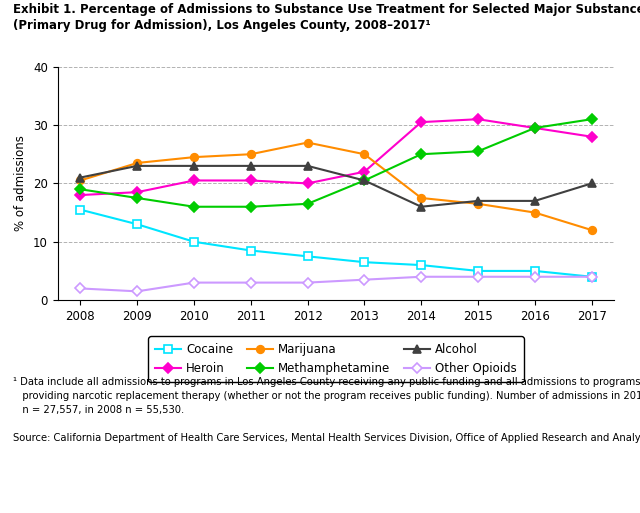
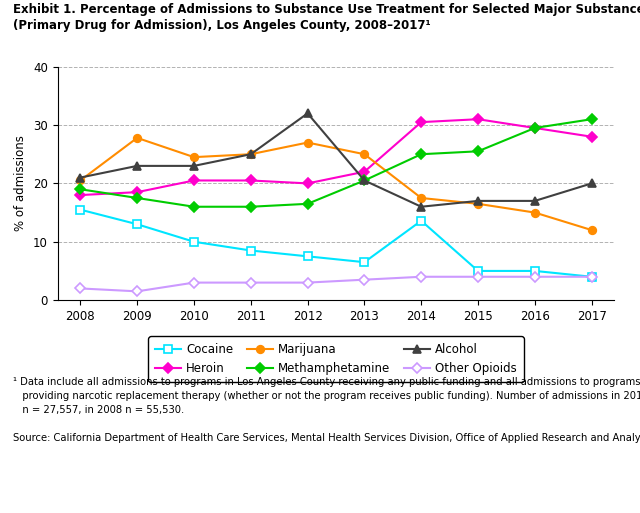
Marijuana/2009: 23.5 -> 27.8
Alcohol/2011: 23.0 -> 25.0
Alcohol/2012: 23.0 -> 32.0
Cocaine/2014: 6.0 -> 13.6
